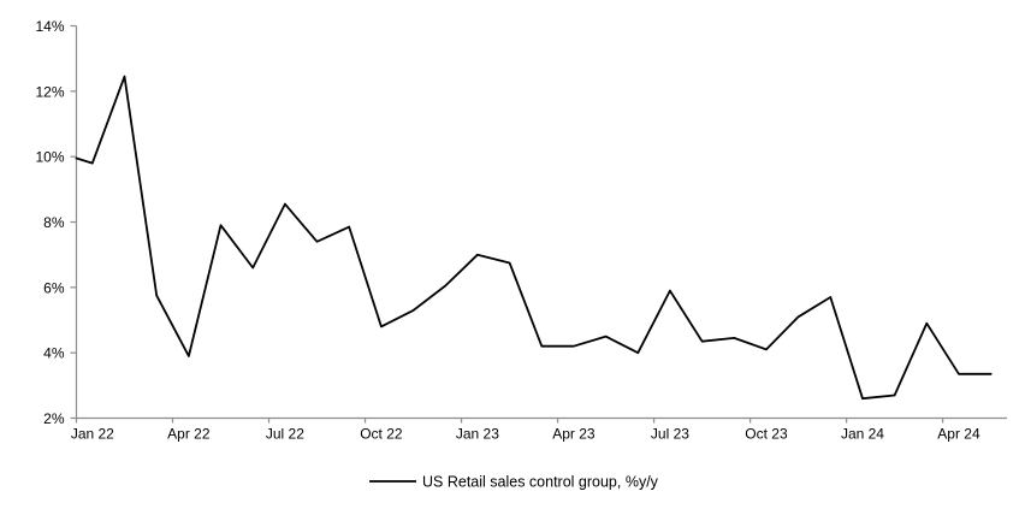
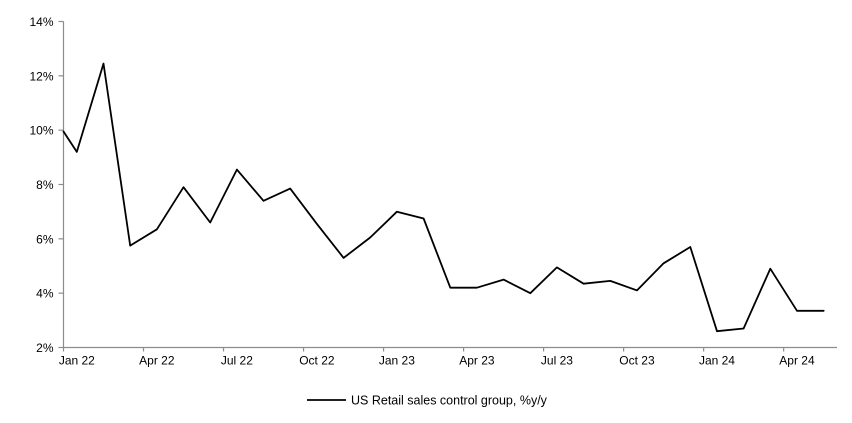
Jan 22: 9.8% -> 9.2%
Apr 22: 3.9% -> 6.3%
Oct 22: 4.8% -> 6.5%
Jul 23: 5.9% -> 5.0%
